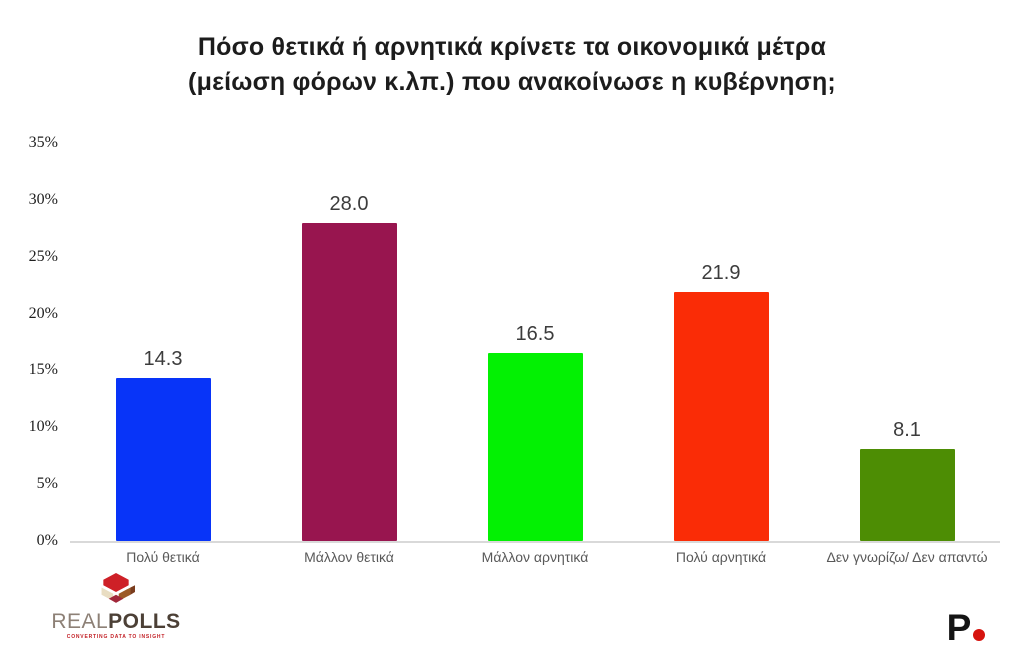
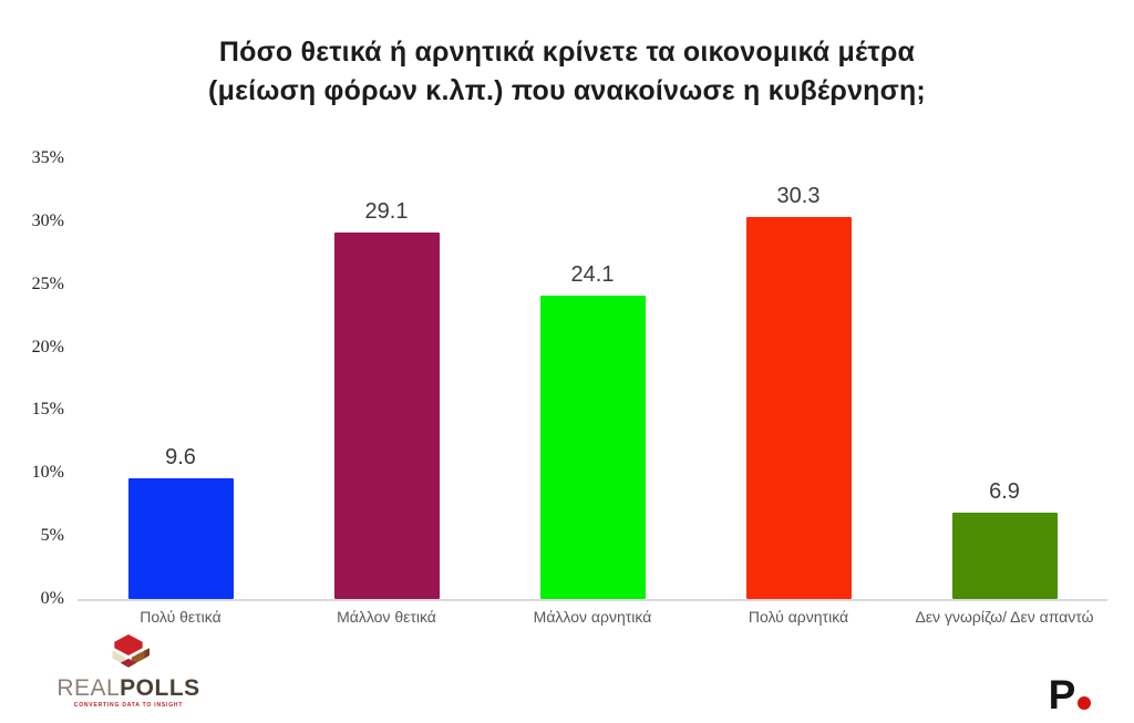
Πολύ θετικά: 14.3 -> 9.6
Μάλλον θετικά: 28.0 -> 29.1
Μάλλον αρνητικά: 16.5 -> 24.1
Πολύ αρνητικά: 21.9 -> 30.3
Δεν γνωρίζω/ Δεν απαντώ: 8.1 -> 6.9
